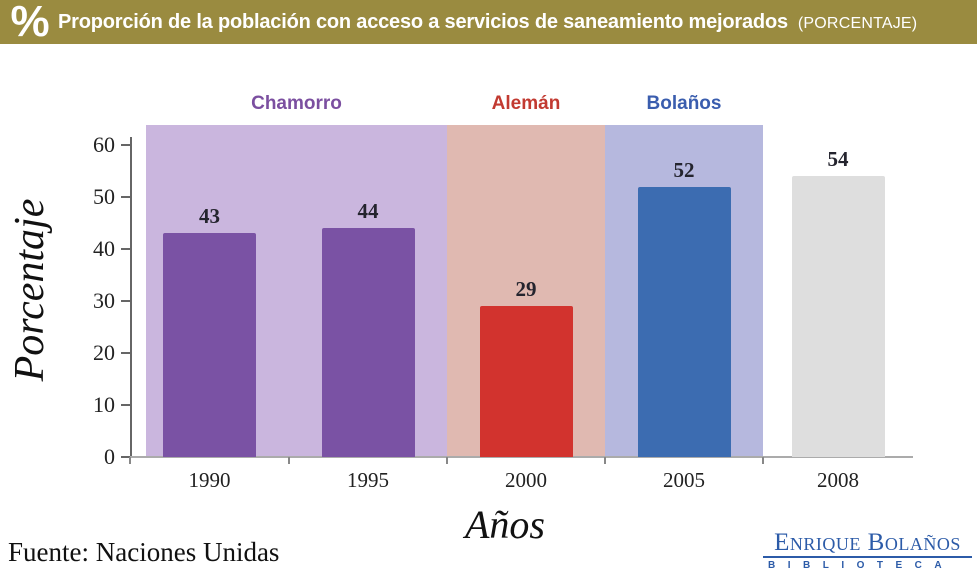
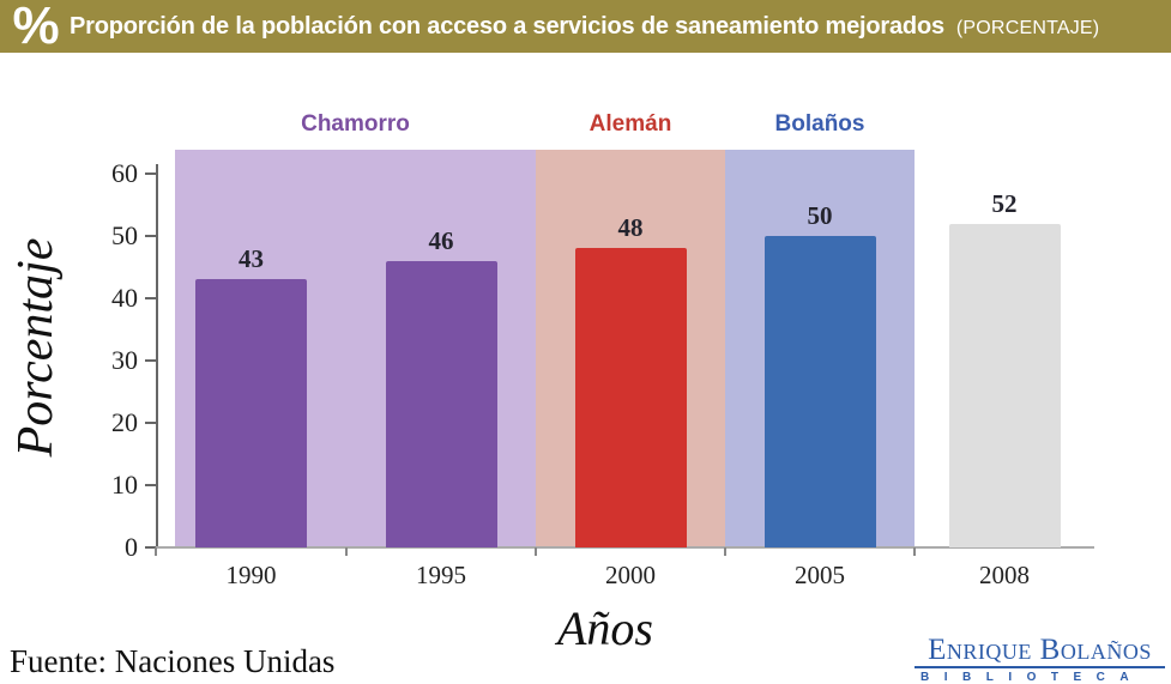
1995: 44 -> 46
2000: 29 -> 48
2005: 52 -> 50
2008: 54 -> 52
